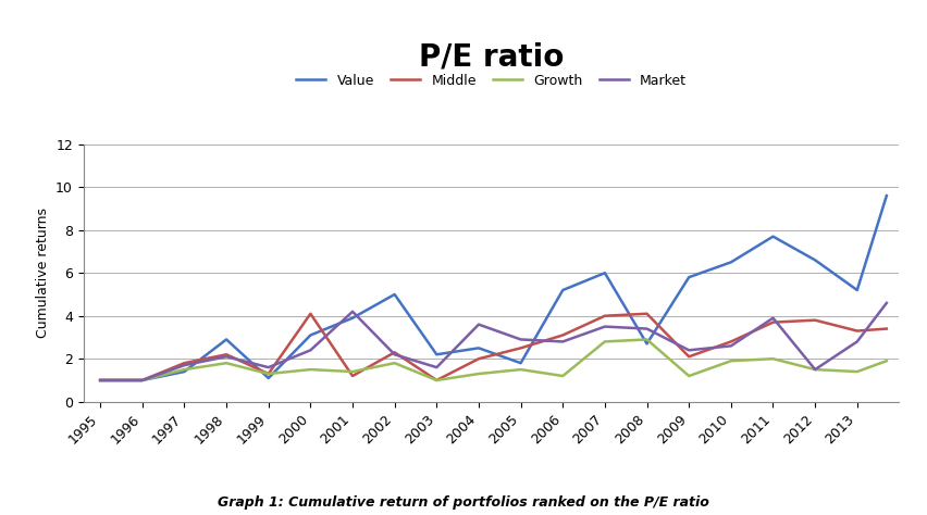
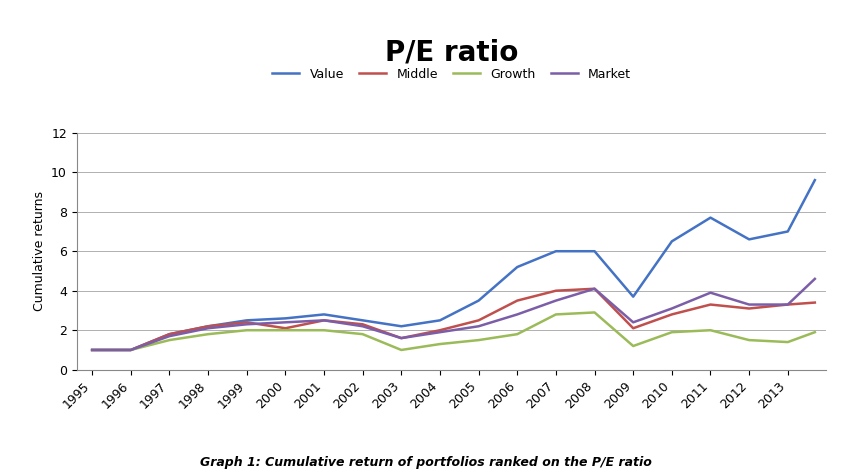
Value/1997: 1.4 -> 1.8
Value/1998: 2.9 -> 2.2
Value/1999: 1.1 -> 2.5
Middle/1999: 1.3 -> 2.4
Growth/1999: 1.3 -> 2.0
Market/1999: 1.6 -> 2.3
Value/2000: 3.1 -> 2.6
Middle/2000: 4.1 -> 2.1
Growth/2000: 1.5 -> 2.0
Value/2001: 3.9 -> 2.8
Middle/2001: 1.2 -> 2.5
Growth/2001: 1.4 -> 2.0
Market/2001: 4.2 -> 2.5
Value/2002: 5.0 -> 2.5
Middle/2003: 1.0 -> 1.6
Market/2004: 3.6 -> 1.9
Value/2005: 1.8 -> 3.5
Market/2005: 2.9 -> 2.2
Middle/2006: 3.1 -> 3.5
Growth/2006: 1.2 -> 1.8
Value/2008: 2.7 -> 6.0
Market/2008: 3.4 -> 4.1
Value/2009: 5.8 -> 3.7
Market/2010: 2.6 -> 3.1
Middle/2011: 3.7 -> 3.3
Middle/2012: 3.8 -> 3.1
Market/2012: 1.5 -> 3.3
Value/2013: 5.2 -> 7.0
Market/2013: 2.8 -> 3.3
